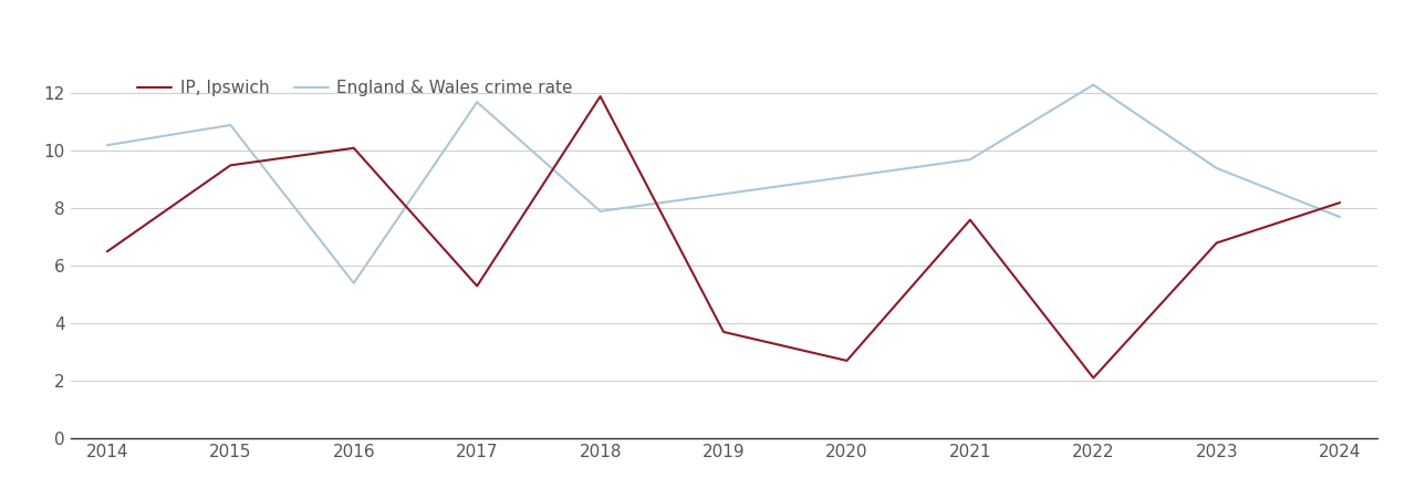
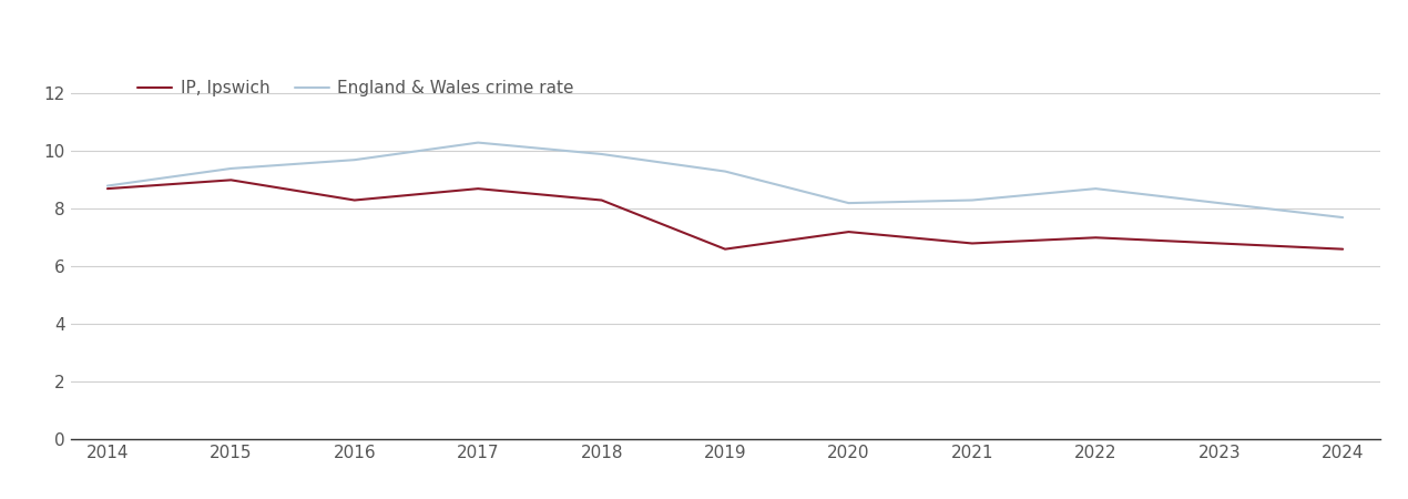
IP, Ipswich/2014: 6.5 -> 8.7
England & Wales crime rate/2014: 10.2 -> 8.8
IP, Ipswich/2015: 9.5 -> 9.0
England & Wales crime rate/2015: 10.9 -> 9.4
IP, Ipswich/2016: 10.1 -> 8.3
England & Wales crime rate/2016: 5.4 -> 9.7
IP, Ipswich/2017: 5.3 -> 8.7
England & Wales crime rate/2017: 11.7 -> 10.3
IP, Ipswich/2018: 11.9 -> 8.3
England & Wales crime rate/2018: 7.9 -> 9.9
IP, Ipswich/2019: 3.7 -> 6.6
England & Wales crime rate/2019: 8.5 -> 9.3
IP, Ipswich/2020: 2.7 -> 7.2
England & Wales crime rate/2020: 9.1 -> 8.2
IP, Ipswich/2021: 7.6 -> 6.8
England & Wales crime rate/2021: 9.7 -> 8.3
IP, Ipswich/2022: 2.1 -> 7.0
England & Wales crime rate/2022: 12.3 -> 8.7
England & Wales crime rate/2023: 9.4 -> 8.2
IP, Ipswich/2024: 8.2 -> 6.6
